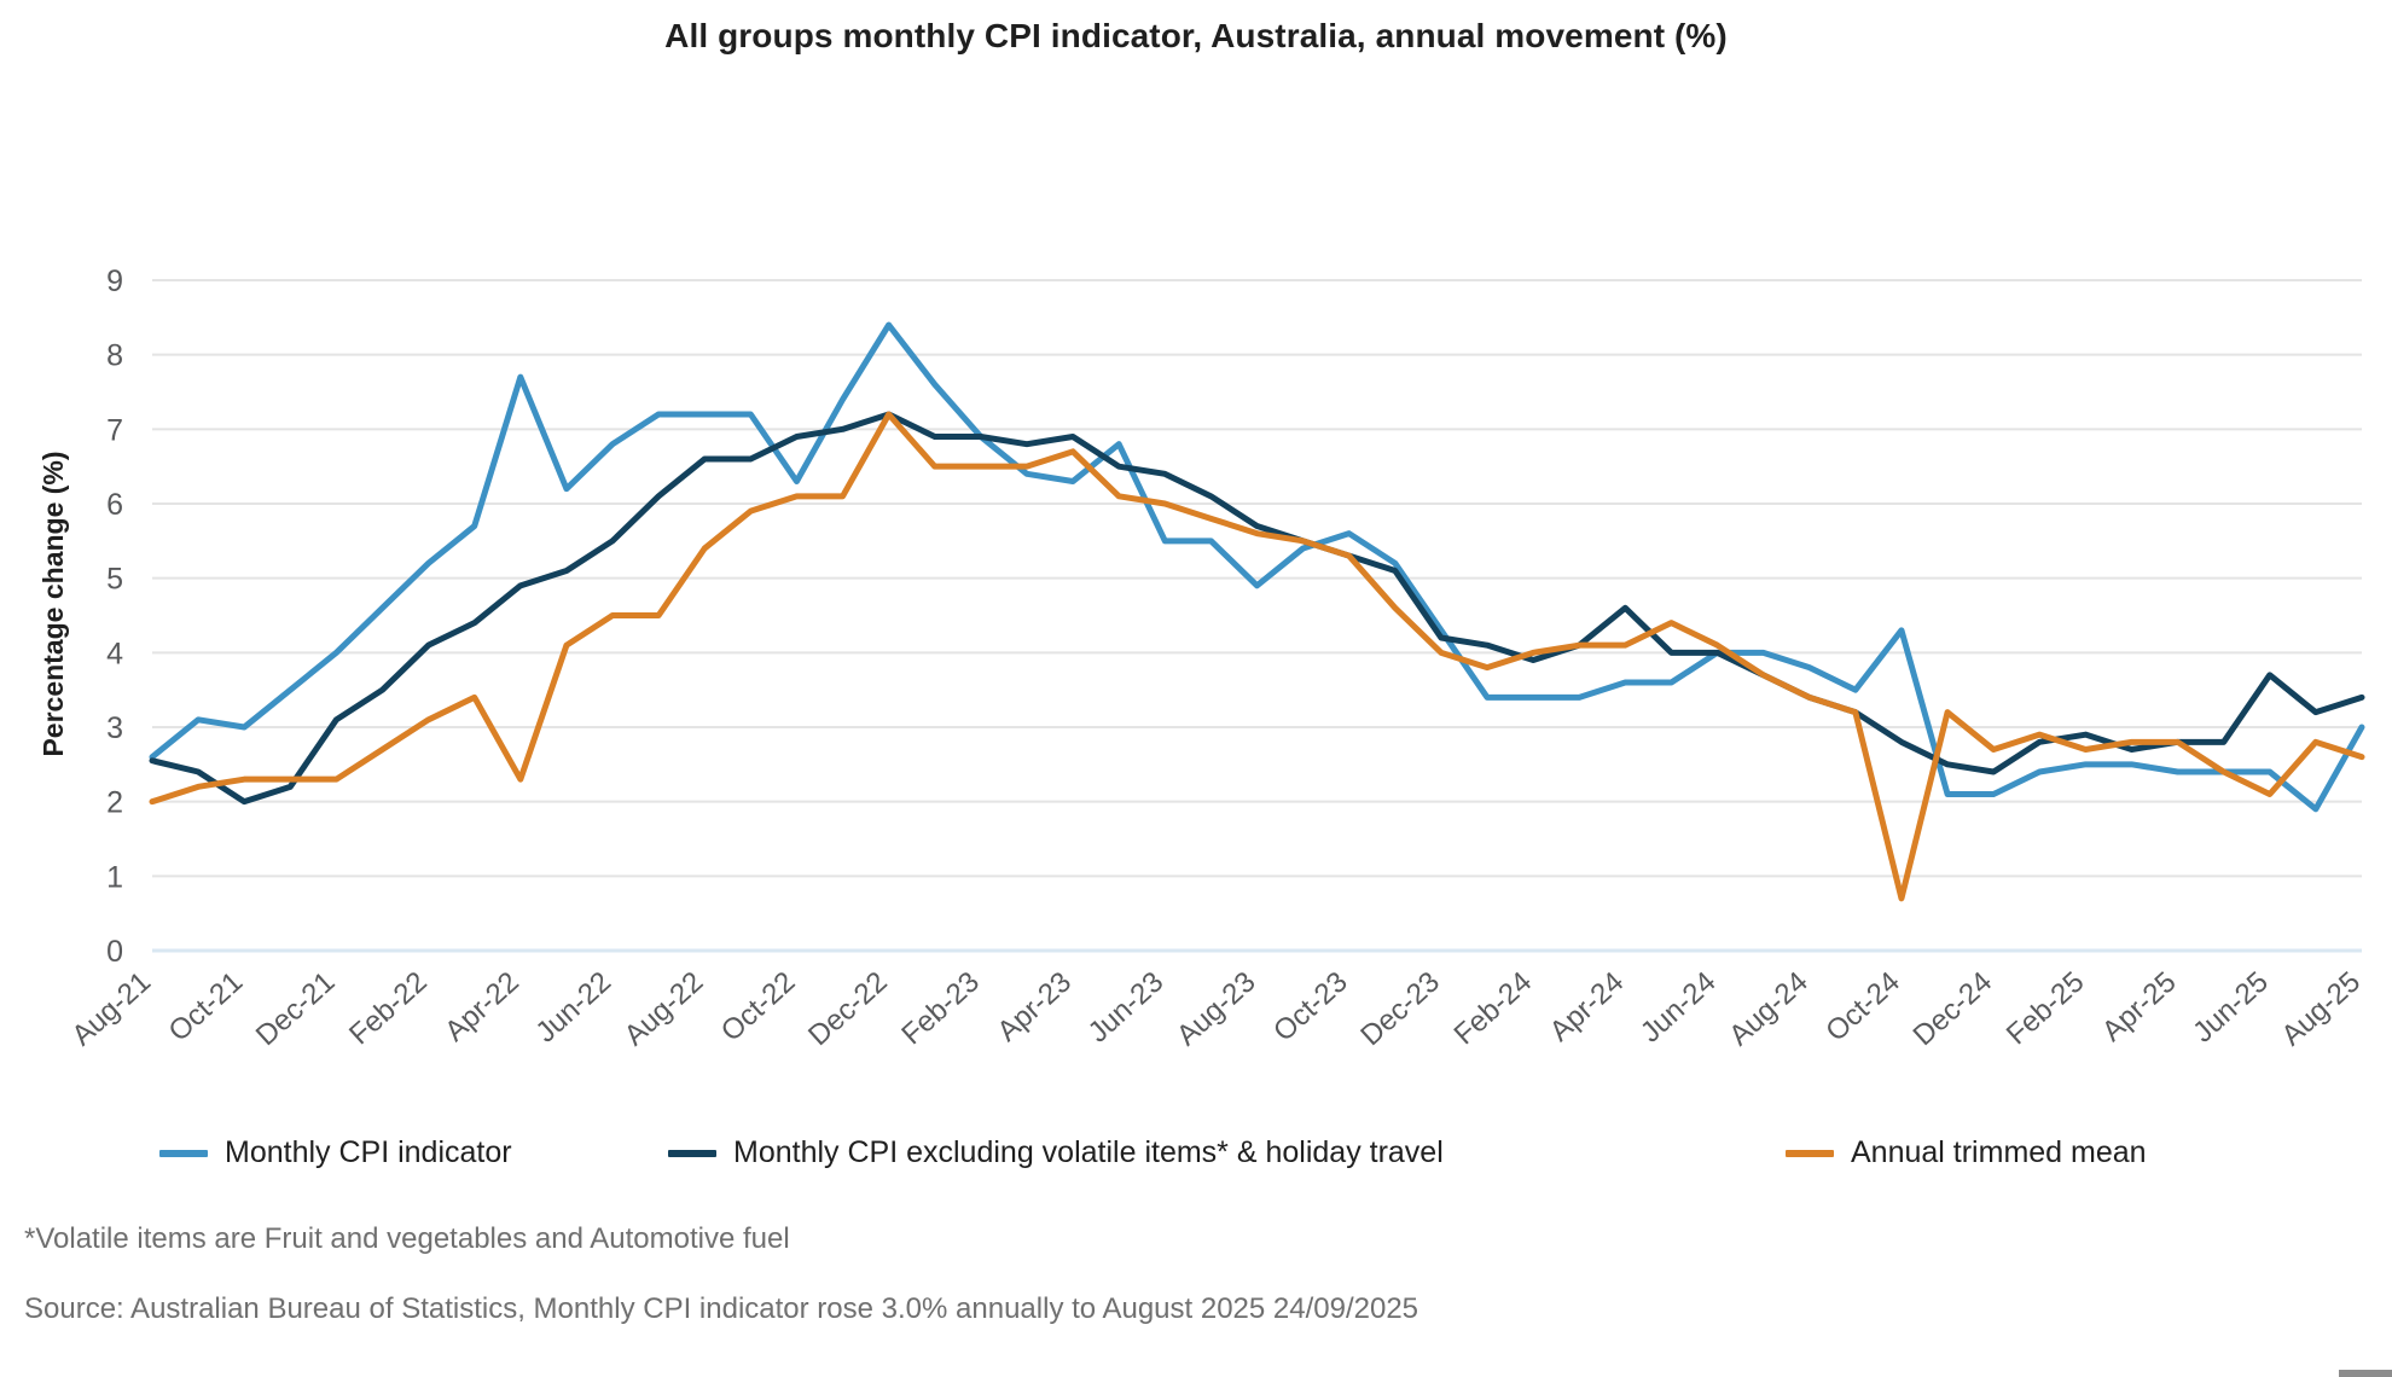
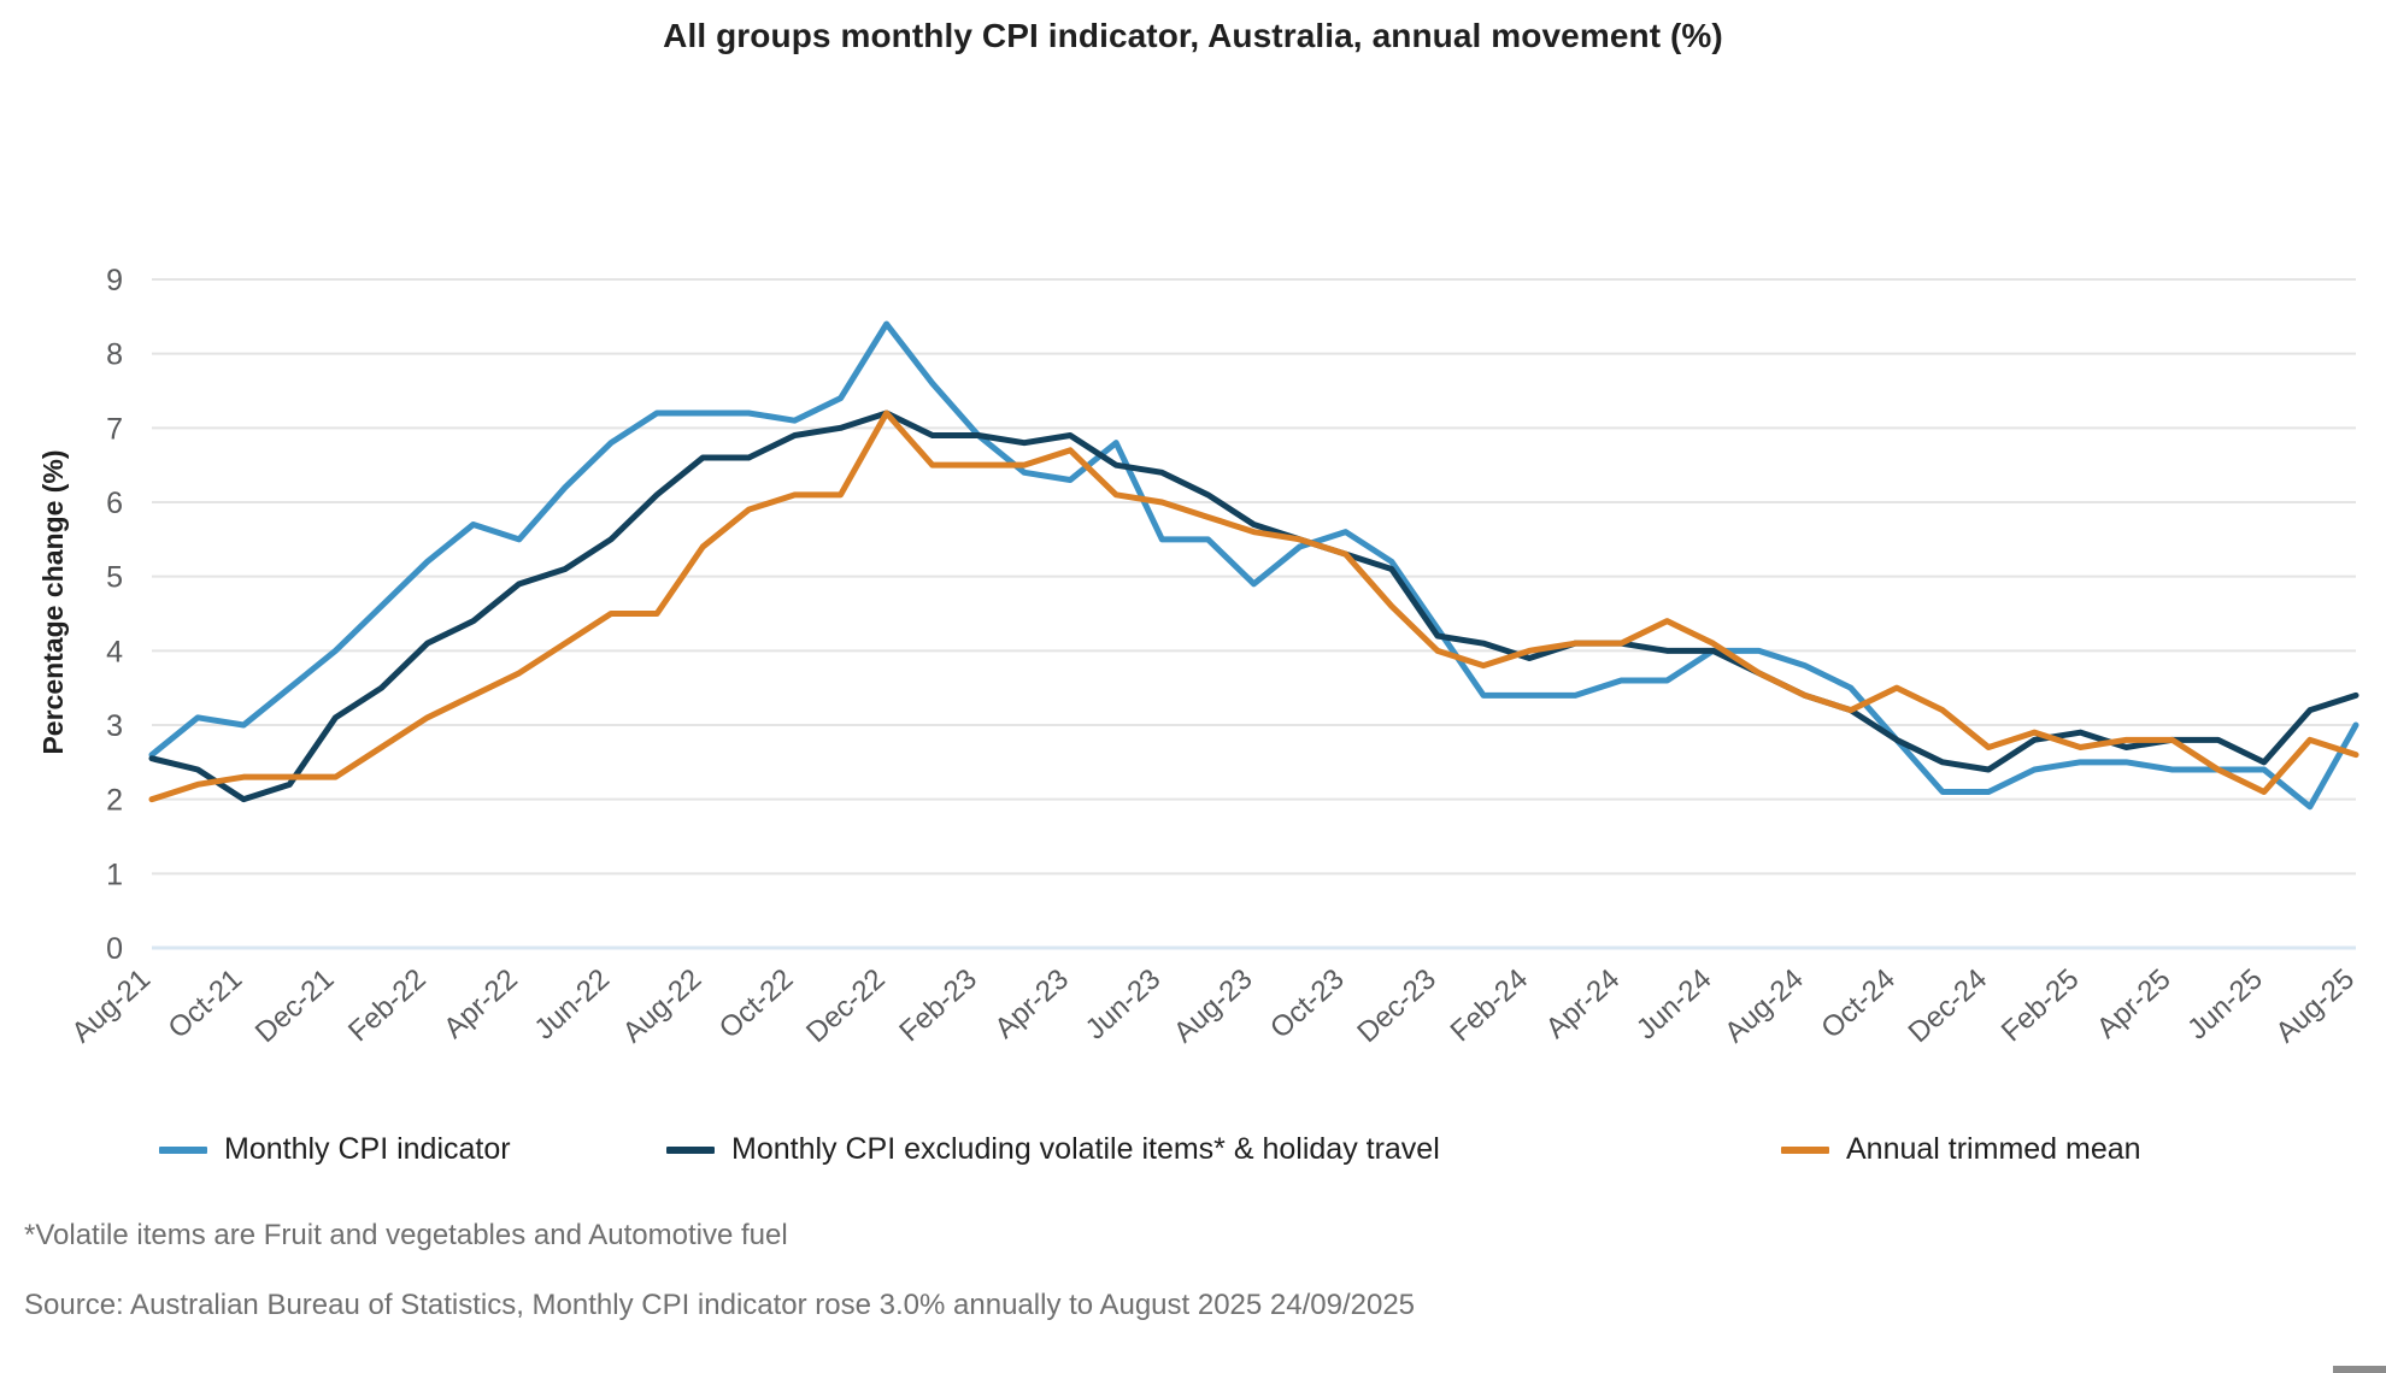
Monthly CPI indicator/Apr-22: 7.7 -> 5.5
Annual trimmed mean/Apr-22: 2.3 -> 3.7
Monthly CPI indicator/Oct-22: 6.3 -> 7.1
Monthly CPI excluding volatile items* & holiday travel/Apr-24: 4.6 -> 4.1
Monthly CPI indicator/Oct-24: 4.3 -> 2.8
Annual trimmed mean/Oct-24: 0.7 -> 3.5
Monthly CPI excluding volatile items* & holiday travel/Jun-25: 3.7 -> 2.5
